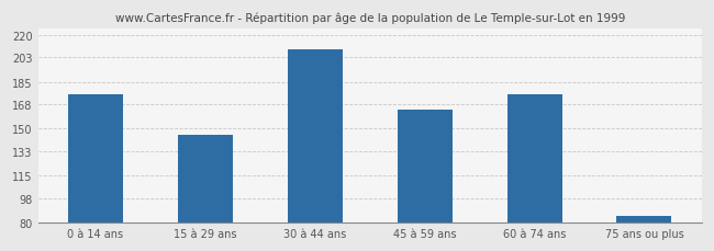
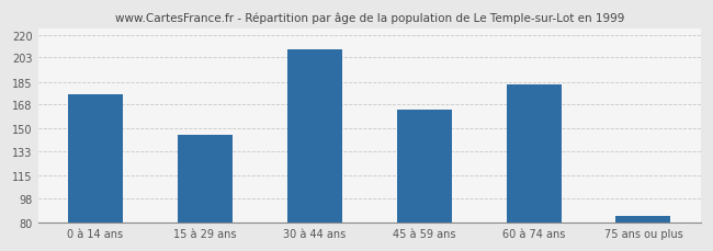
60 à 74 ans: 176 -> 183
